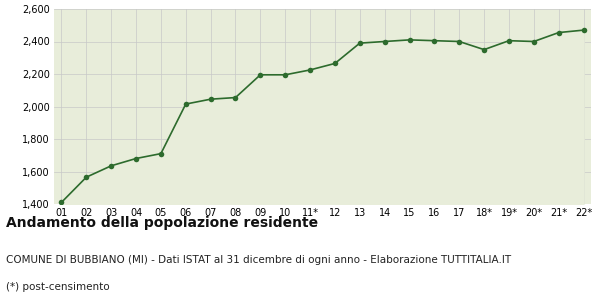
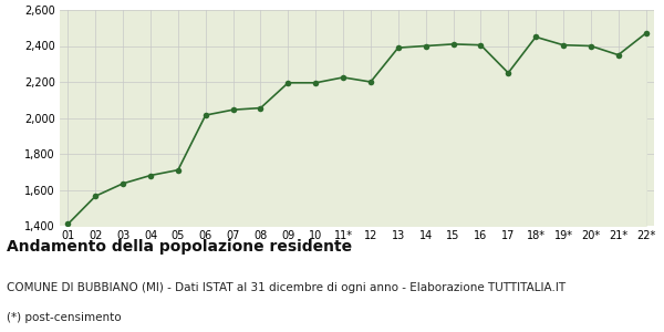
12: 2,260 -> 2,200
17: 2,400 -> 2,250
18*: 2,350 -> 2,450
21*: 2,460 -> 2,350
